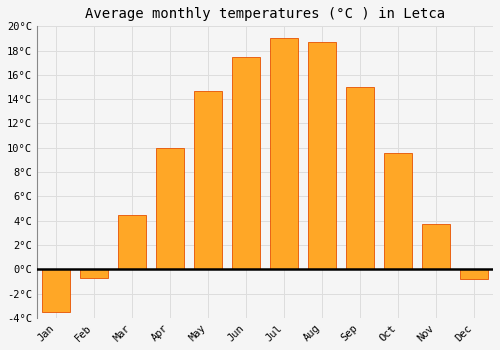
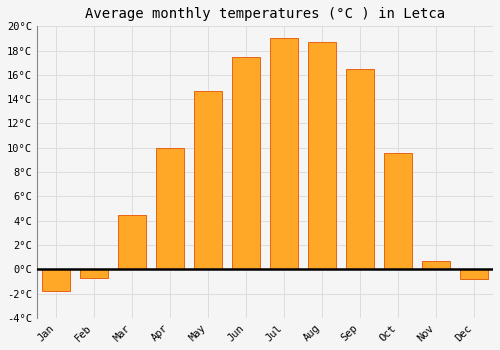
Jan: -3.5°C -> -1.8°C
Sep: 15.0°C -> 16.5°C
Nov: 3.7°C -> 0.7°C
